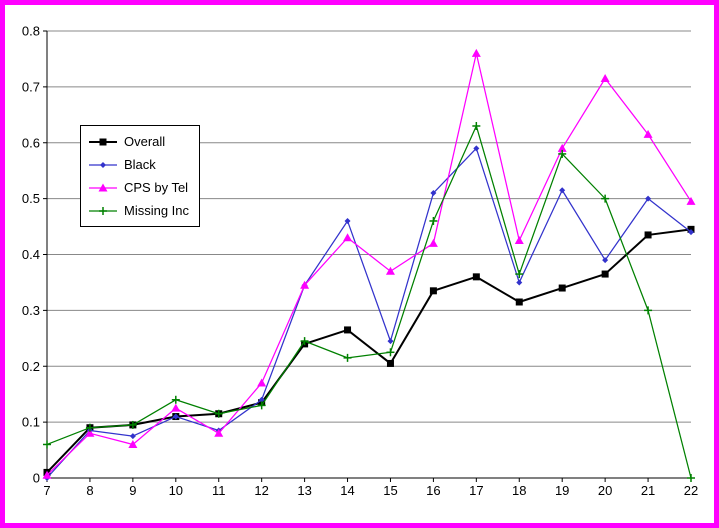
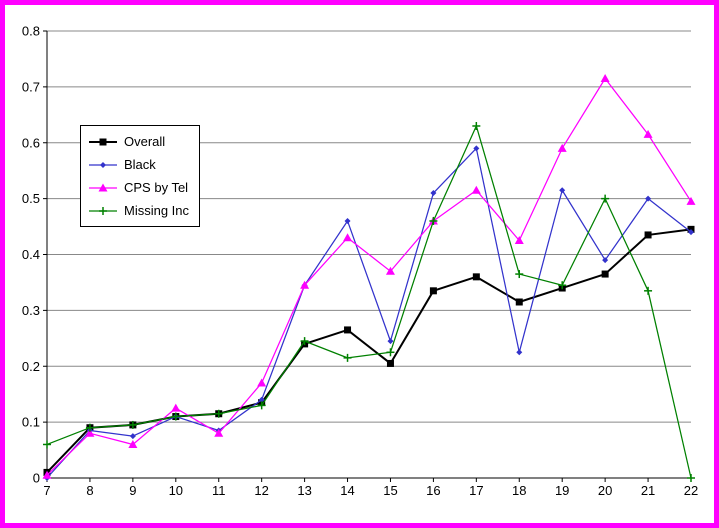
Missing Inc/10: 0.14 -> 0.11
CPS by Tel/16: 0.42 -> 0.46
CPS by Tel/17: 0.76 -> 0.52
Black/18: 0.35 -> 0.23
Missing Inc/19: 0.58 -> 0.34
Missing Inc/21: 0.30 -> 0.34
